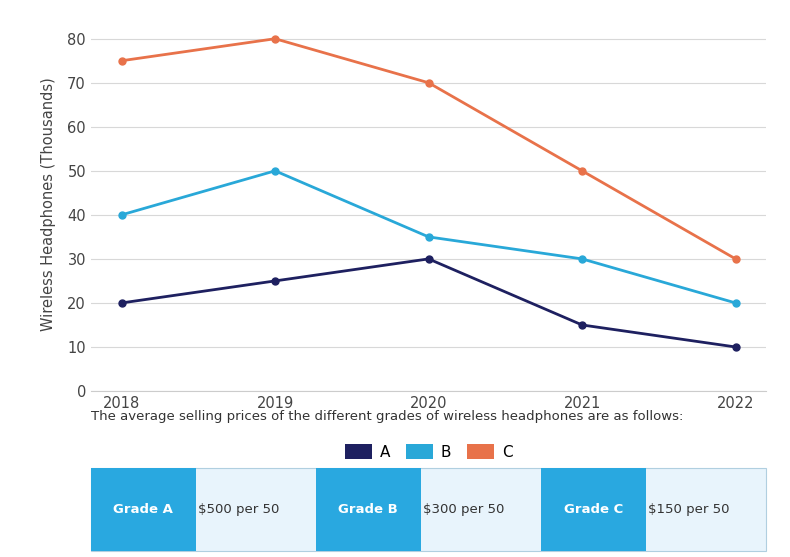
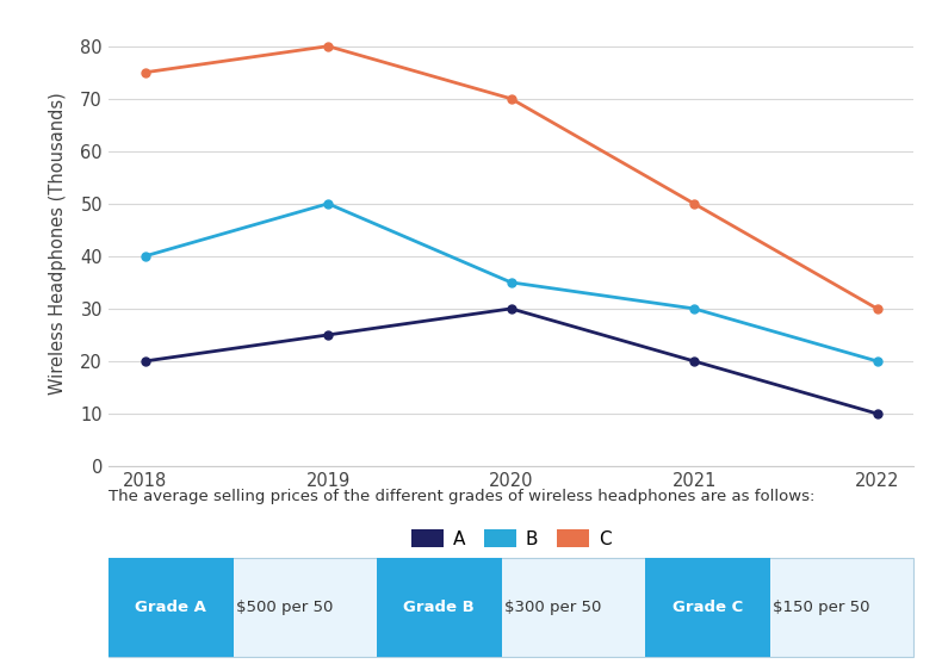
A/2021: 15 -> 20
